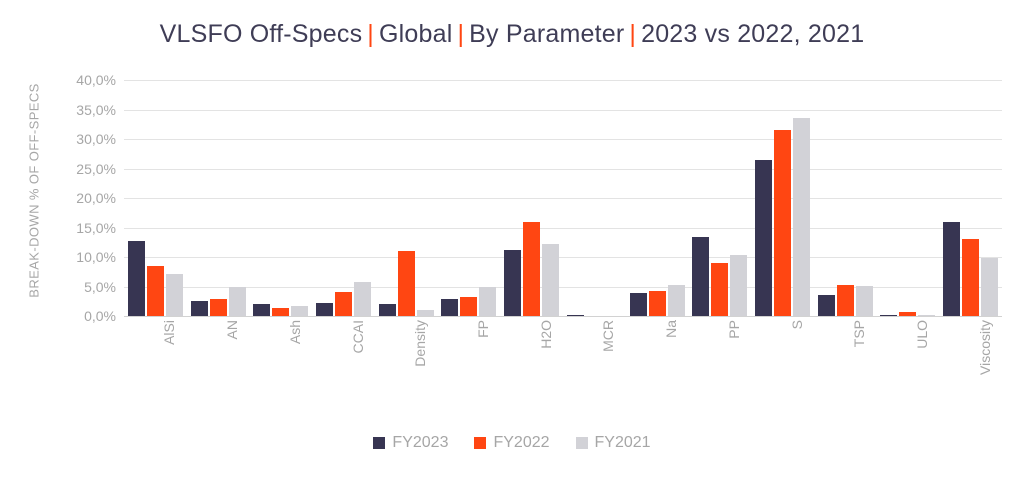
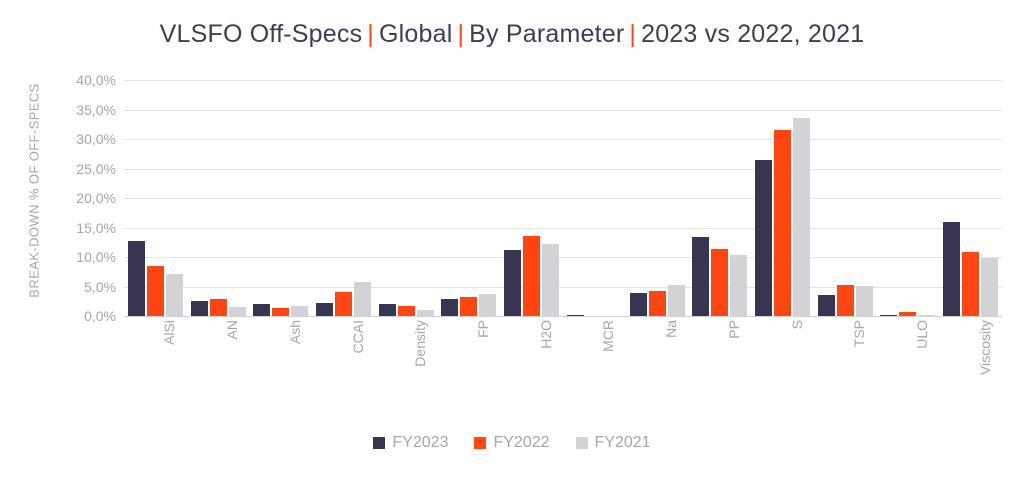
FY2021/AN: 5% -> 2%
FY2022/Density: 11% -> 2%
FY2021/FP: 5% -> 4%
FY2022/H2O: 16% -> 14%
FY2022/PP: 9% -> 11%
FY2022/Viscosity: 13% -> 11%
